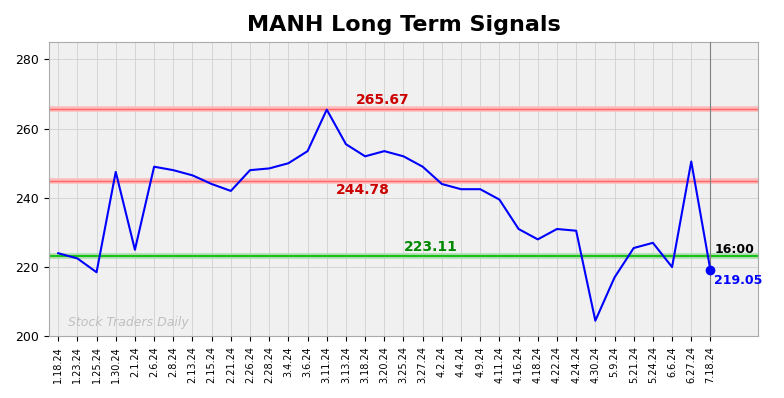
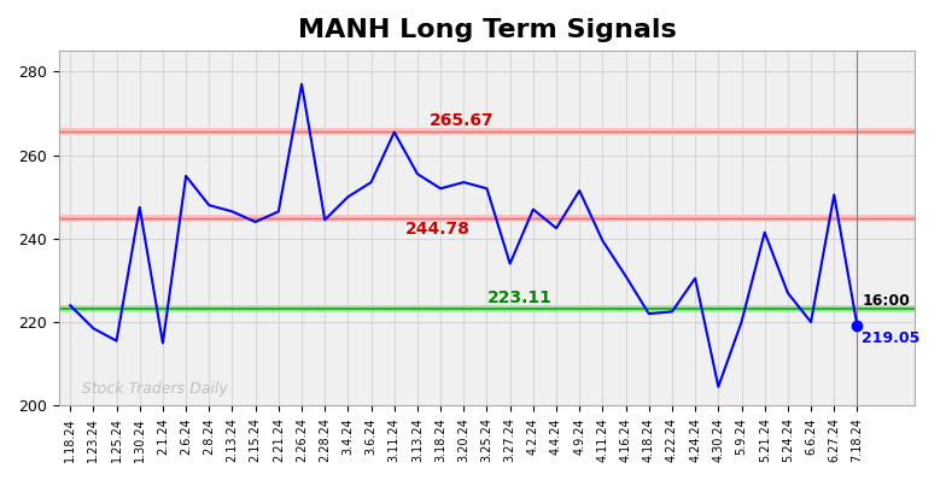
1.23.24: 222.5 -> 218.5
1.25.24: 218.5 -> 215.5
2.1.24: 225.0 -> 215.0
2.6.24: 249.0 -> 255.0
2.21.24: 242.0 -> 246.5
2.26.24: 248.0 -> 277.0
2.28.24: 248.5 -> 244.5
3.27.24: 249.0 -> 234.0
4.2.24: 244.0 -> 247.0
4.9.24: 242.5 -> 251.5
4.18.24: 228.0 -> 222.0
4.22.24: 231.0 -> 222.5
5.9.24: 217.0 -> 220.0
5.21.24: 225.5 -> 241.5
